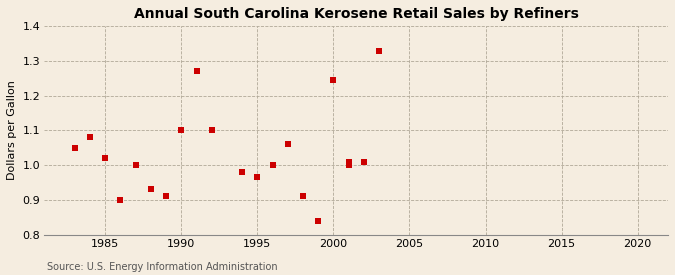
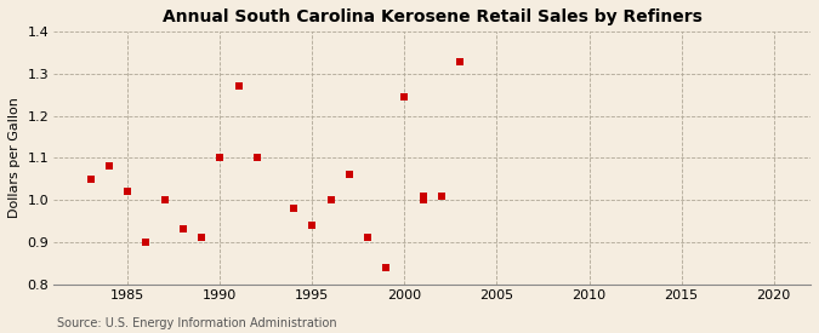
1995: 0.965 -> 0.940
